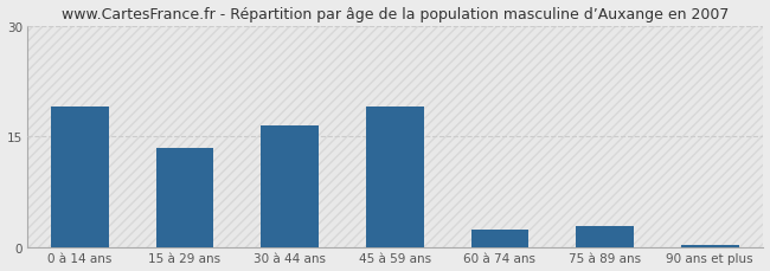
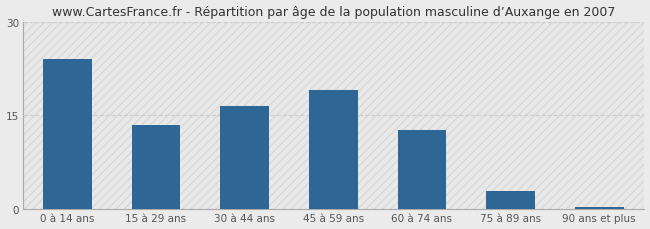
0 à 14 ans: 19.0 -> 24.0
60 à 74 ans: 2.5 -> 12.6
